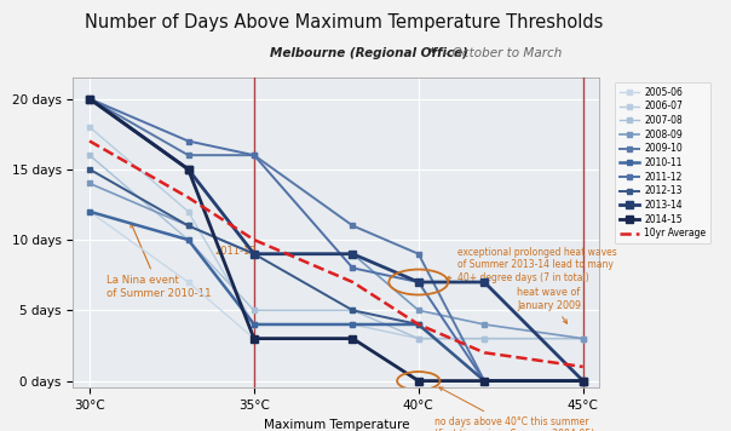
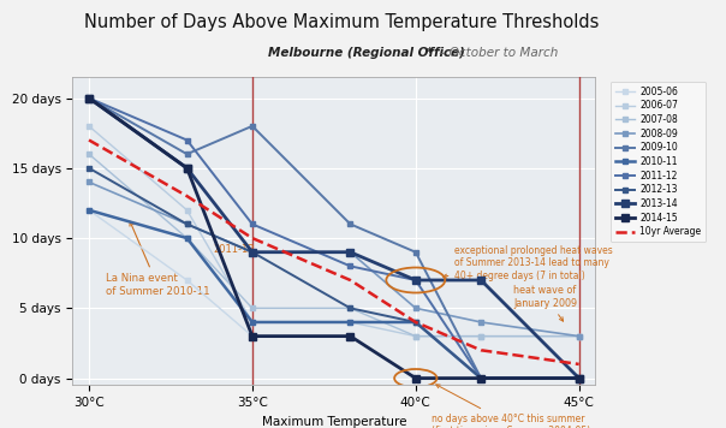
2009-10/35°C: 16 days -> 18 days
2011-12/35°C: 16 days -> 11 days
